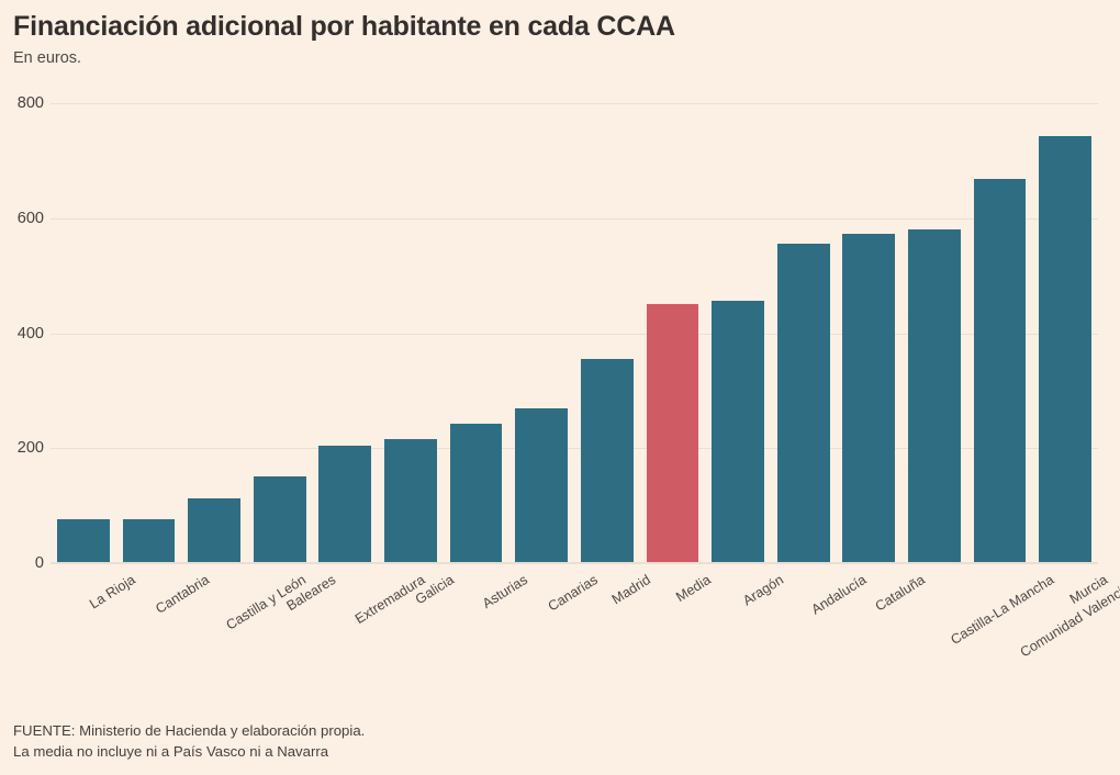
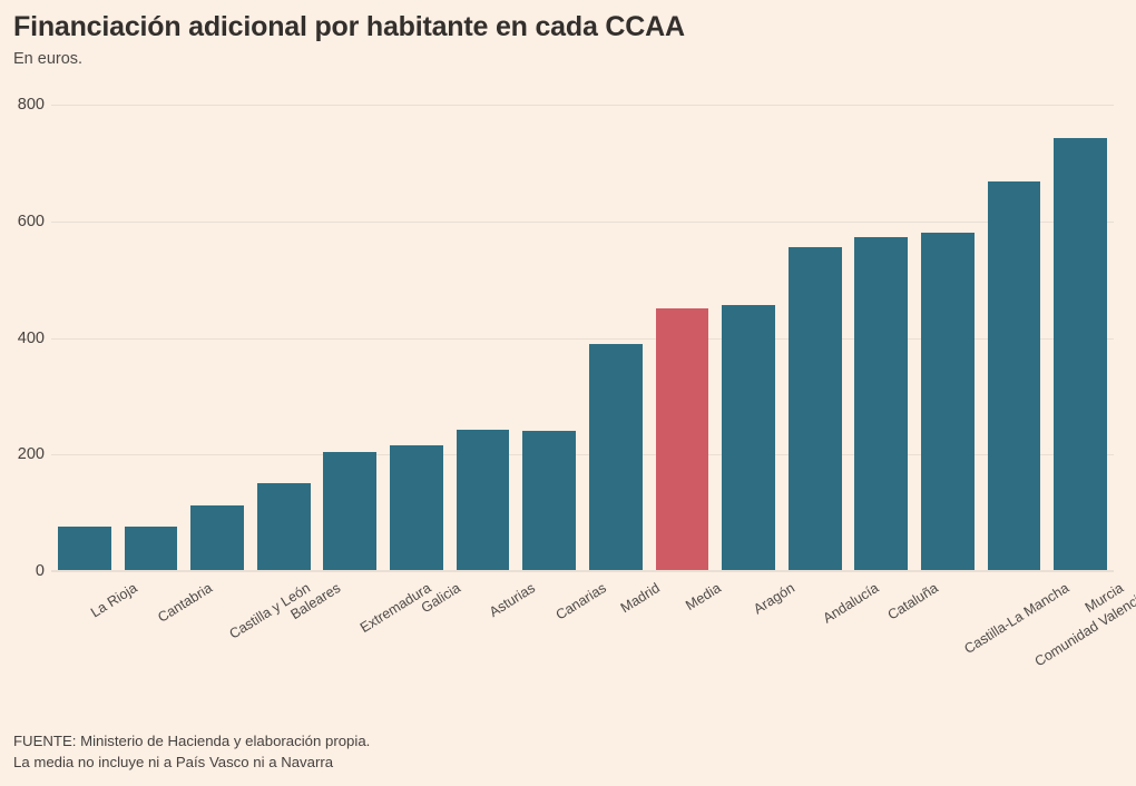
Canarias: 270 -> 240
Madrid: 360 -> 390
